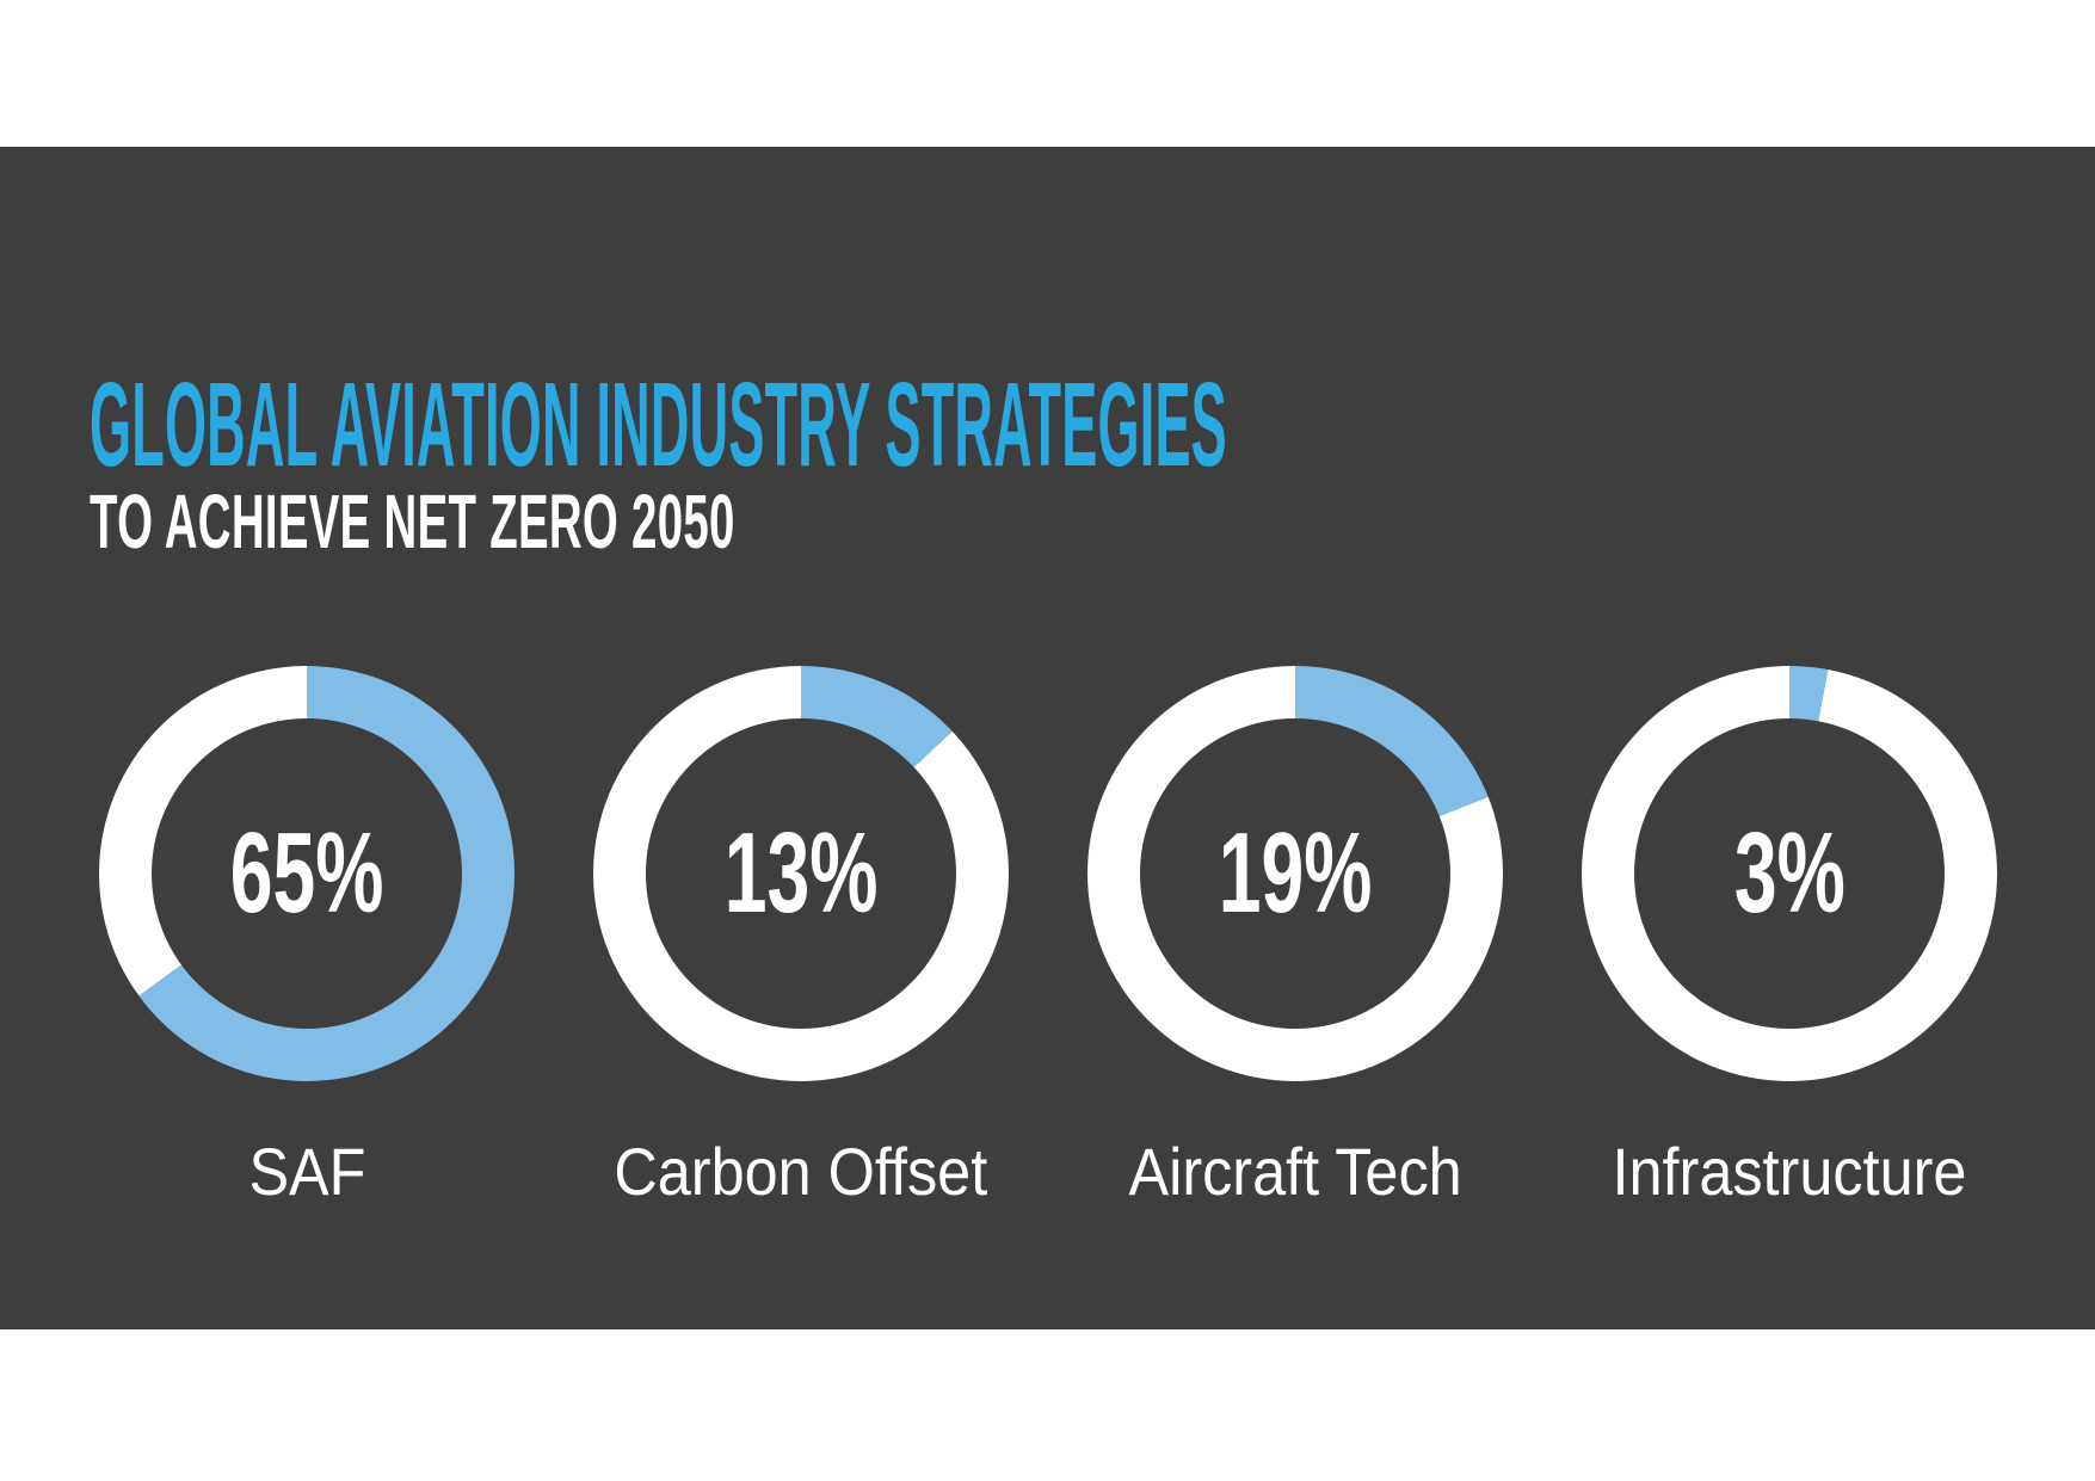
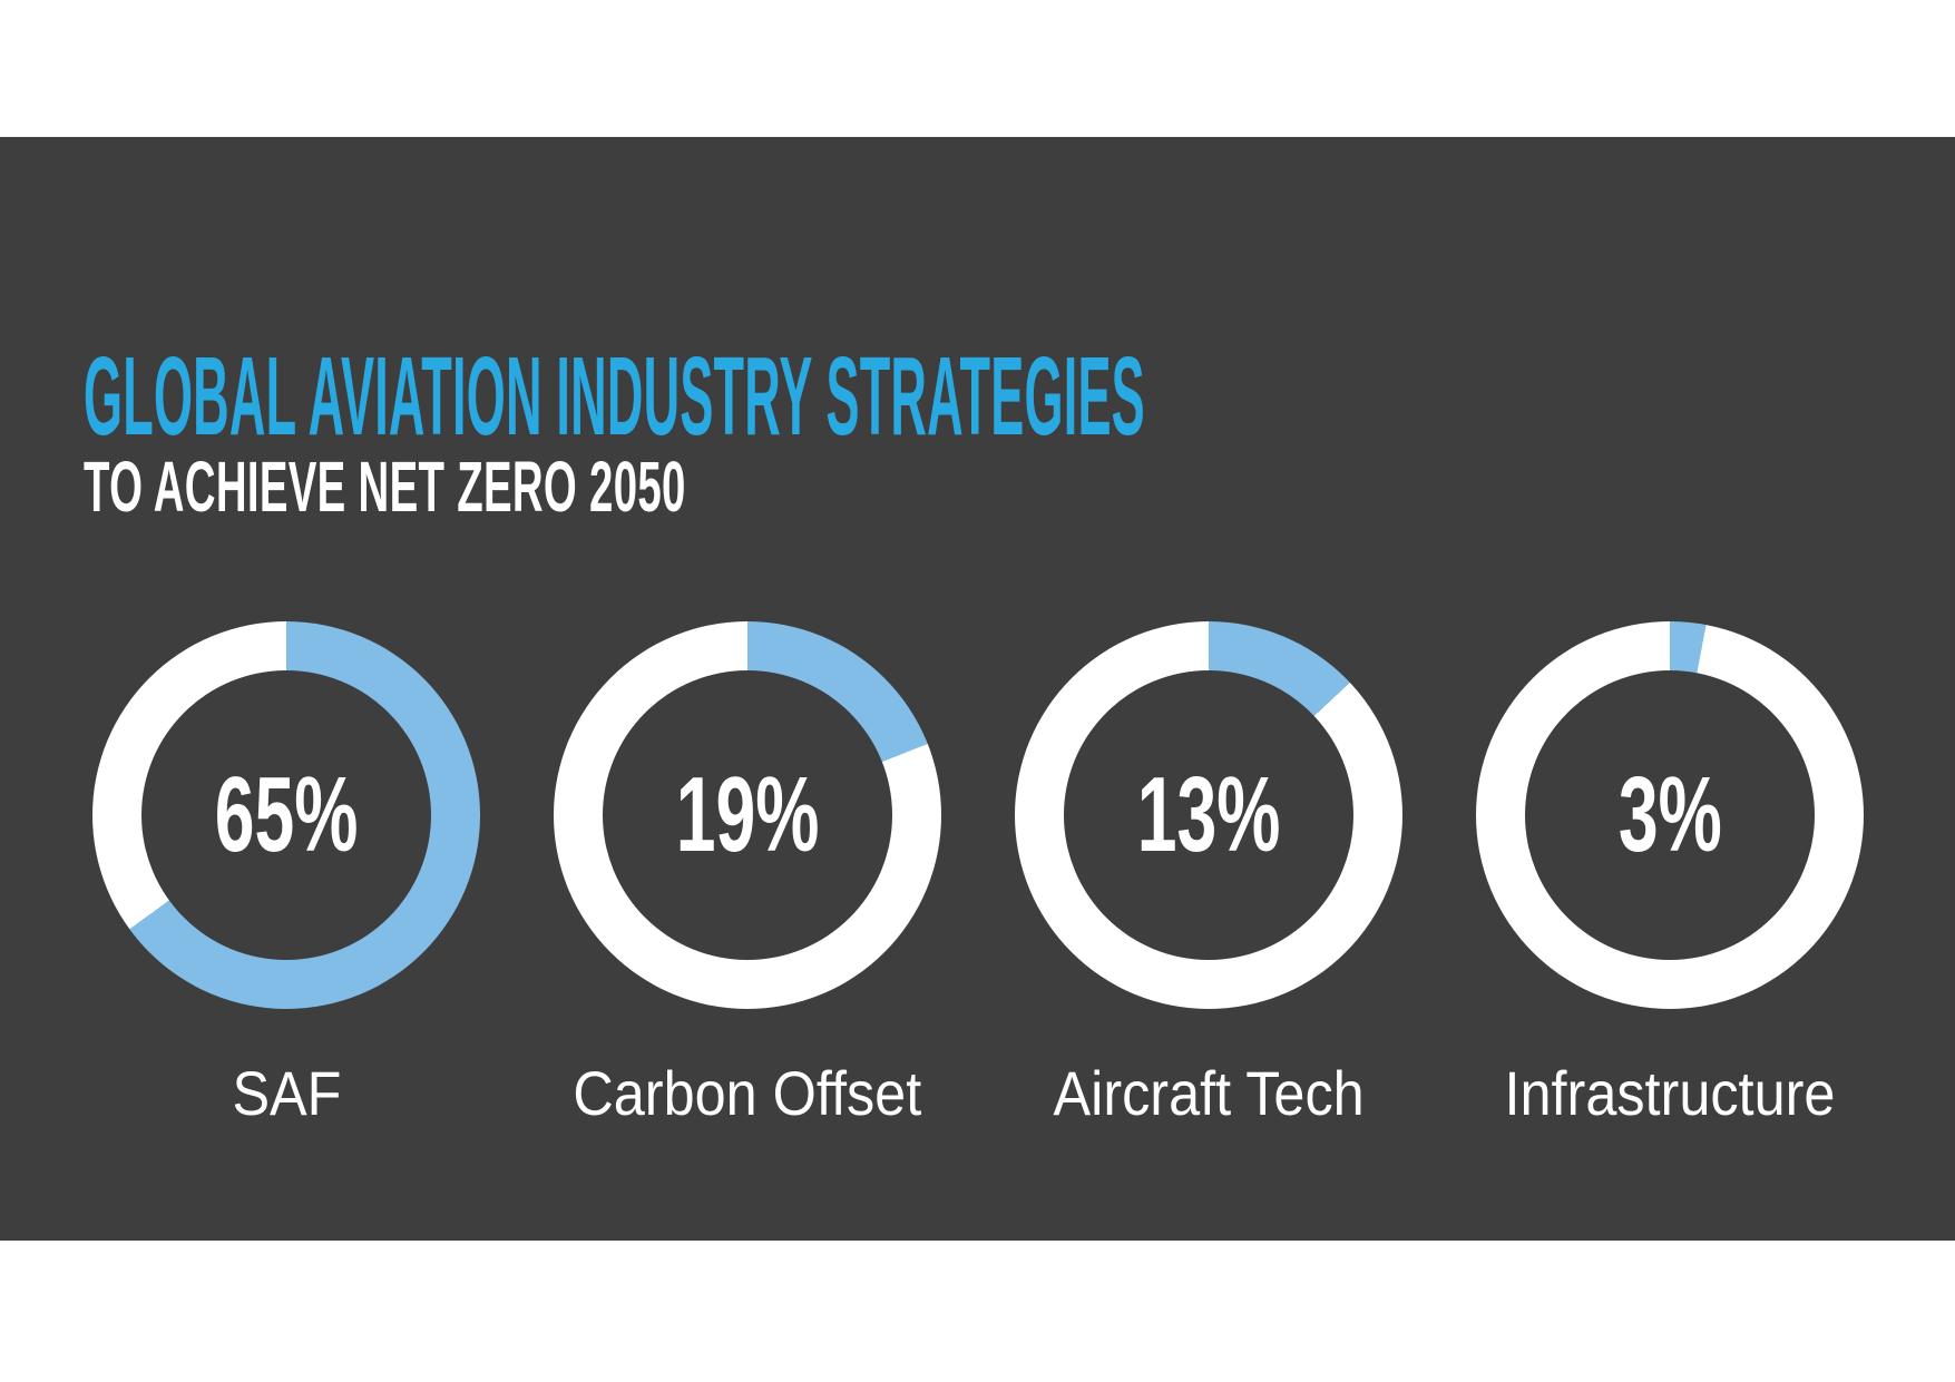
Carbon Offset: 13% -> 19%
Aircraft Tech: 19% -> 13%
